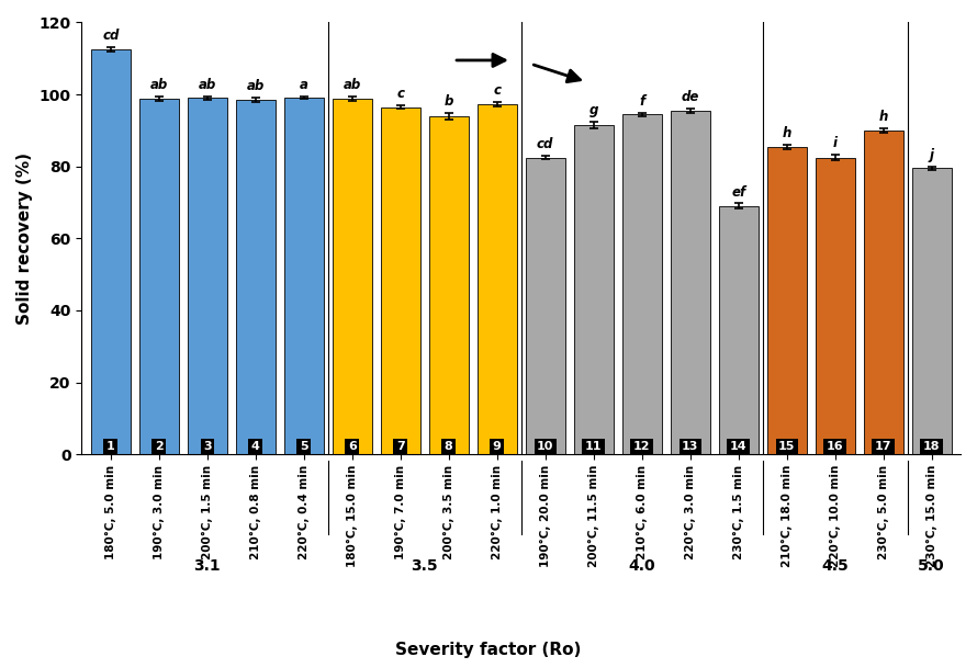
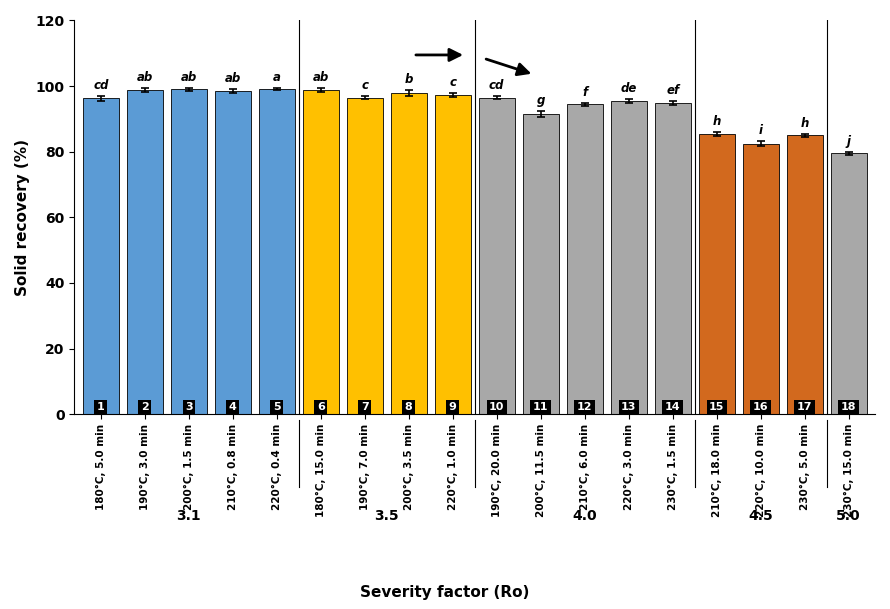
180°C, 5.0 min: 112.5 -> 96.3
200°C, 3.5 min: 94.0 -> 97.8
190°C, 20.0 min: 82.5 -> 96.5
230°C, 1.5 min: 69.0 -> 94.8
230°C, 5.0 min: 90.0 -> 85.0
